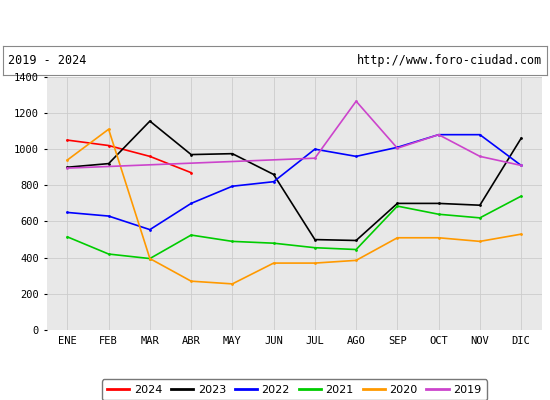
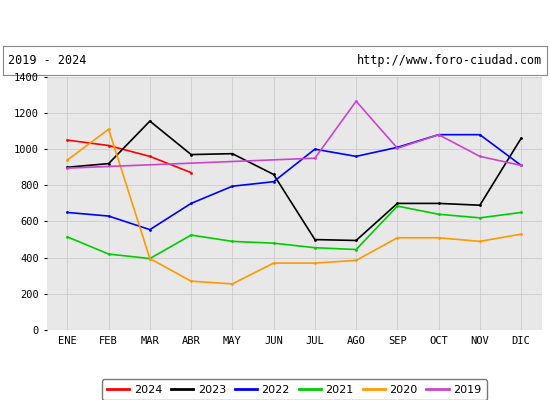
2021/DIC: 740 -> 650
